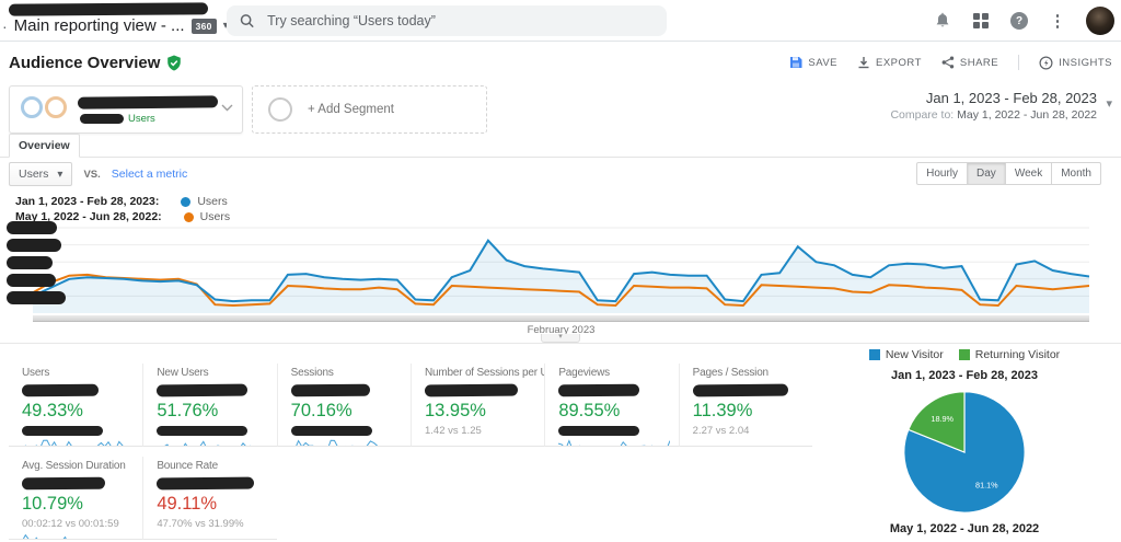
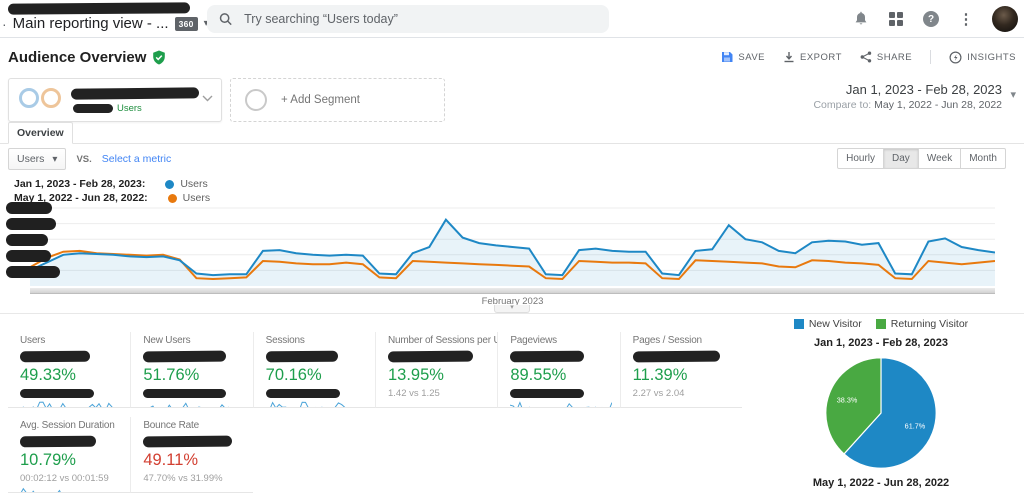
Jan 1, 2023 - Feb 28, 2023/New Visitor: 81.1% -> 61.7%
Jan 1, 2023 - Feb 28, 2023/Returning Visitor: 18.9% -> 38.3%
